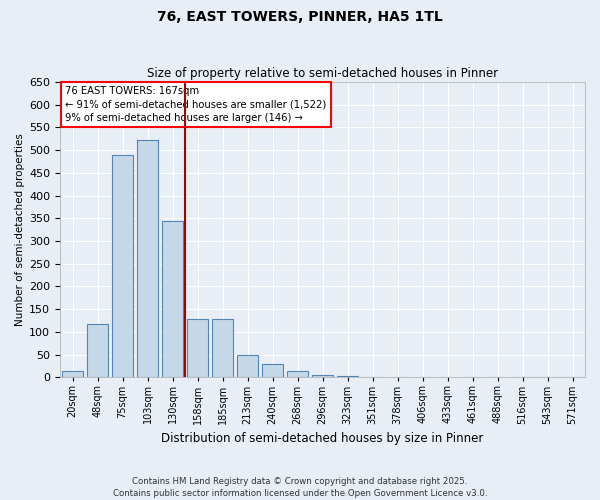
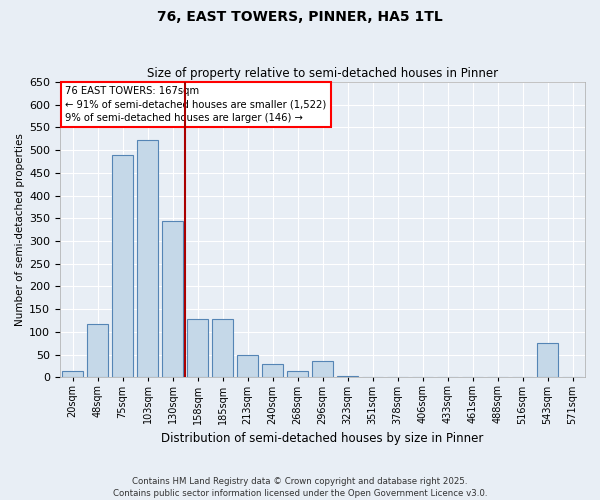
296sqm: 5 -> 35
543sqm: 1 -> 75
